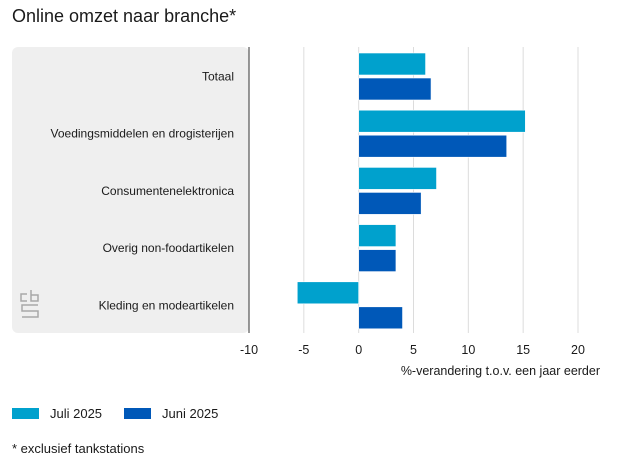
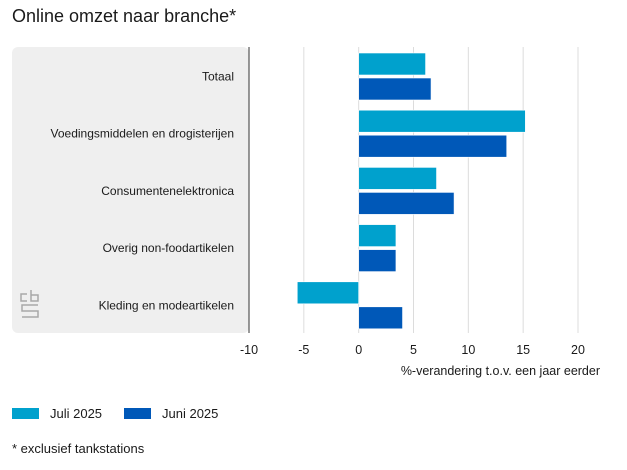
Juni 2025/Consumentenelektronica: 5.7 -> 8.7
